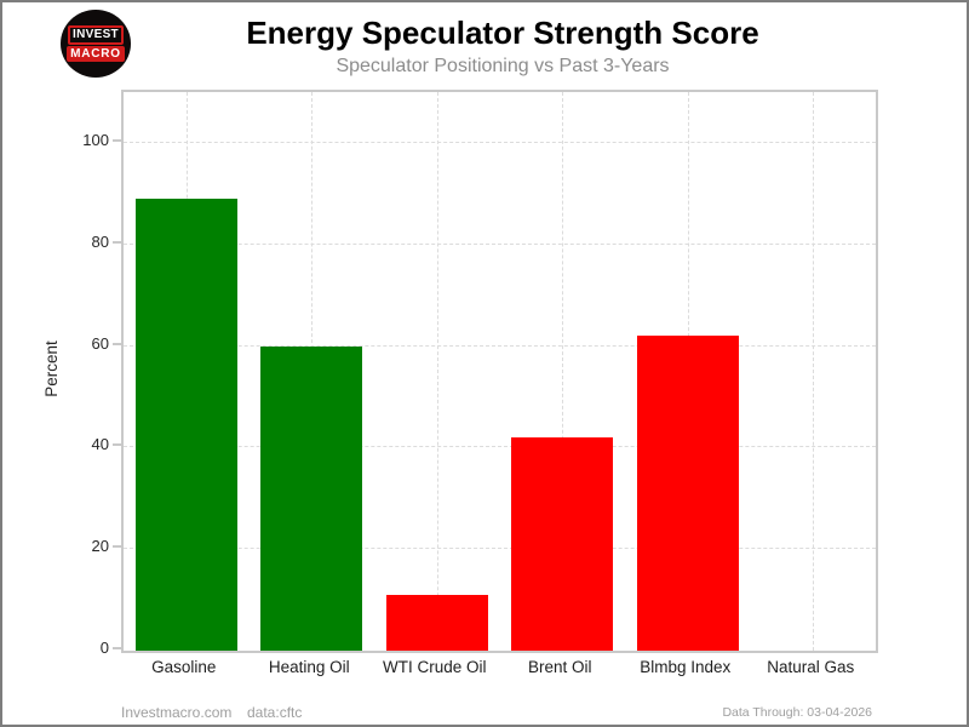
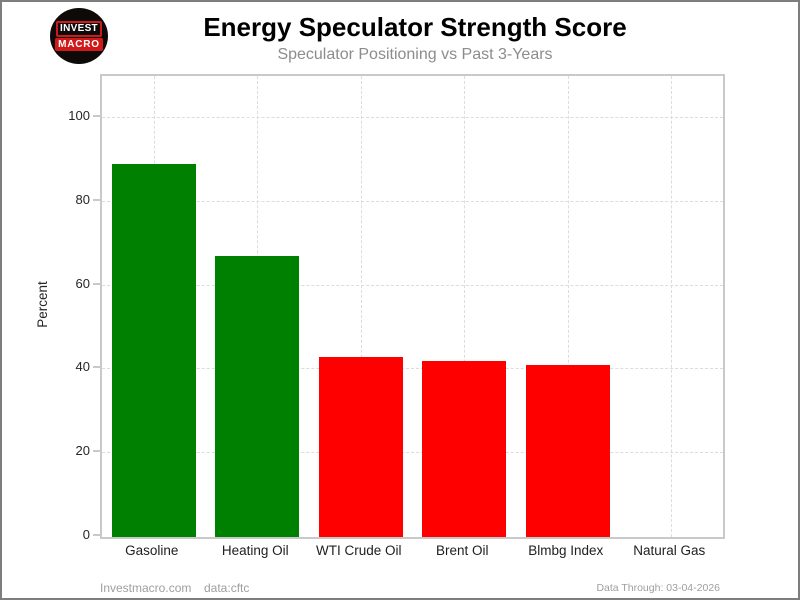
Heating Oil: 60 -> 67
WTI Crude Oil: 11 -> 43
Blmbg Index: 62 -> 41
